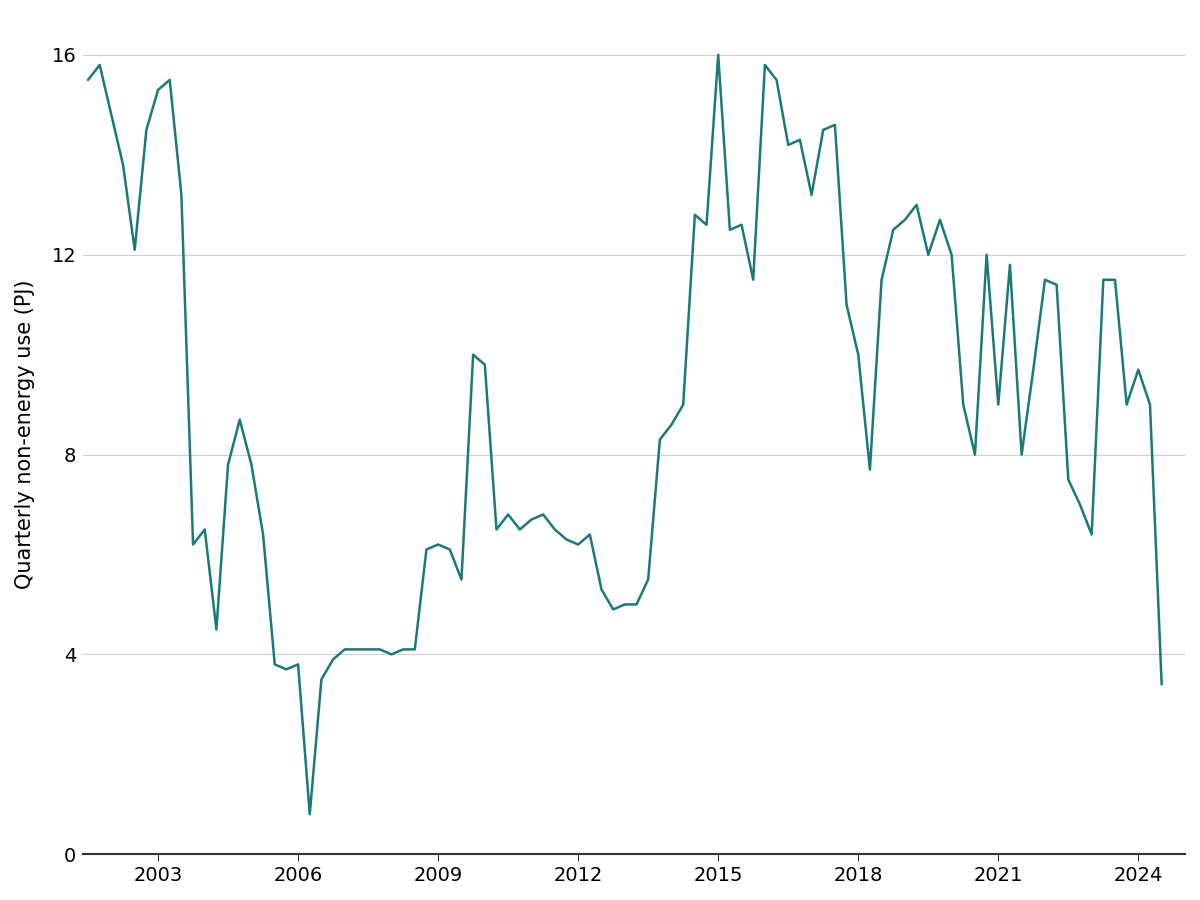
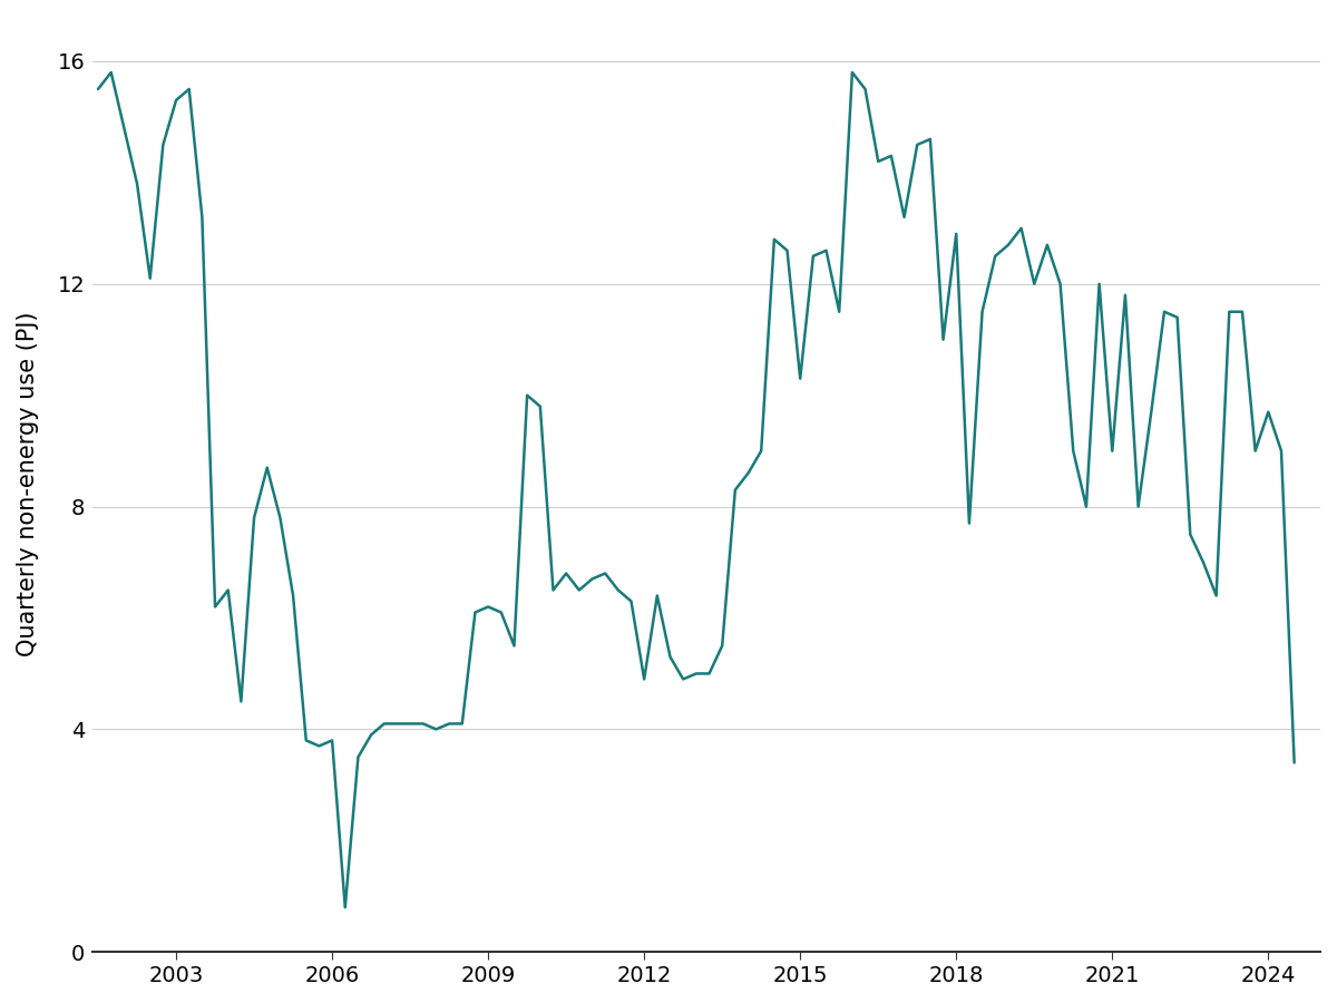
2012: 6.2 -> 4.9
2015: 16.0 -> 10.3
2018: 10.0 -> 12.9
